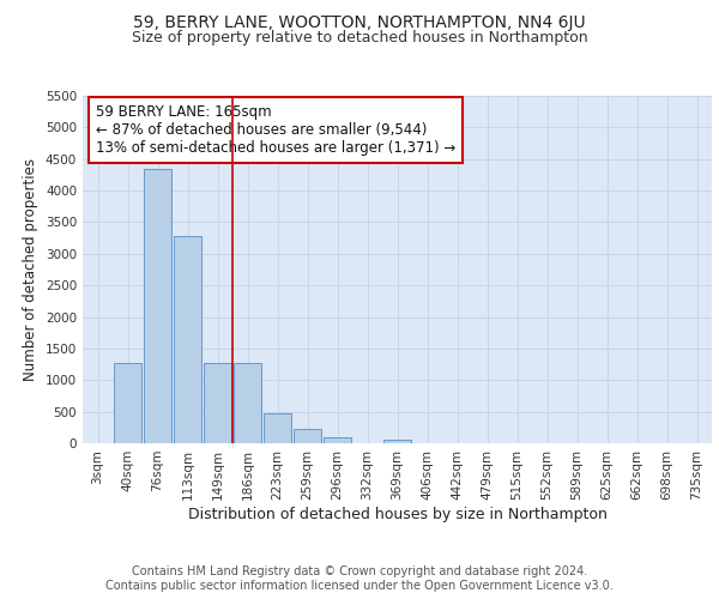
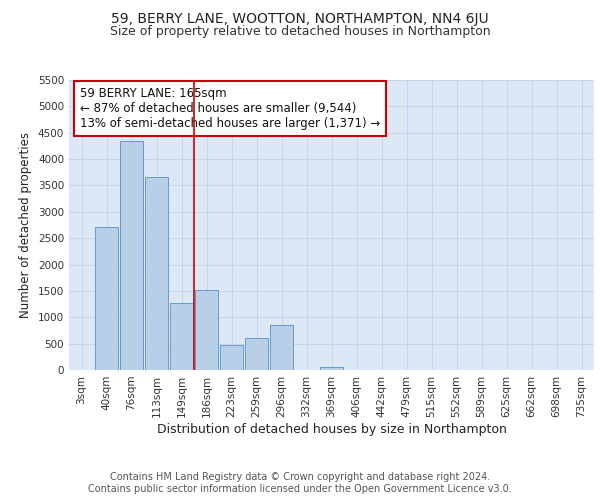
40sqm: 1270 -> 2720
113sqm: 3290 -> 3660
186sqm: 1270 -> 1520
259sqm: 220 -> 600
296sqm: 90 -> 860
